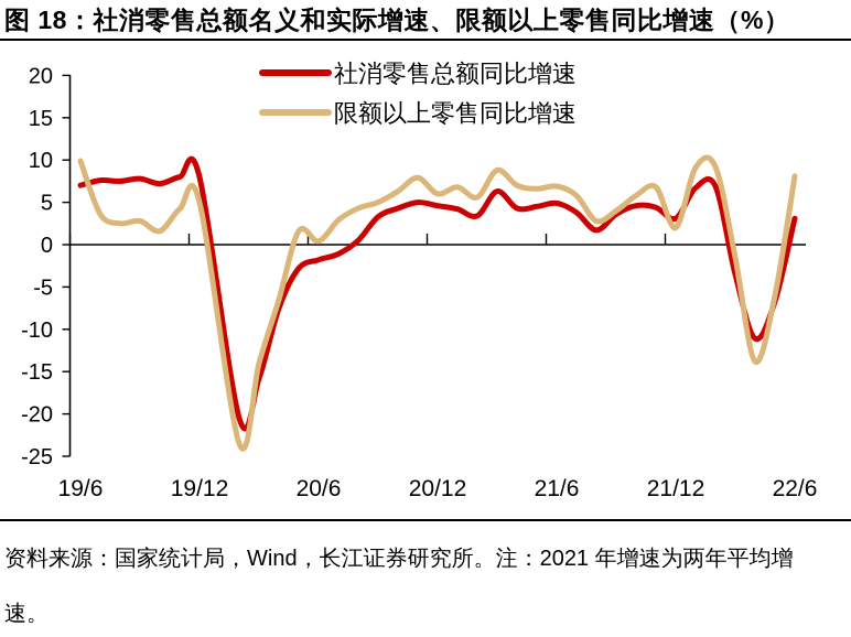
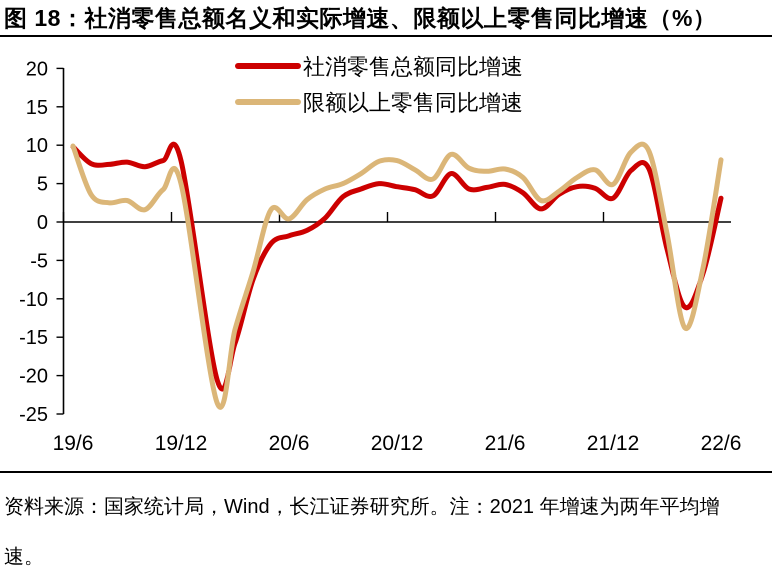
社消零售总额同比增速/19/6: 7 -> 10
限额以上零售同比增速/20/12: 6 -> 8
限额以上零售同比增速/21/12: 2 -> 5
